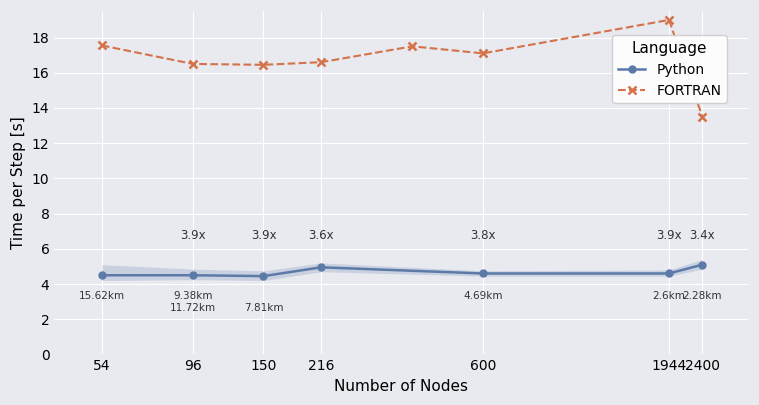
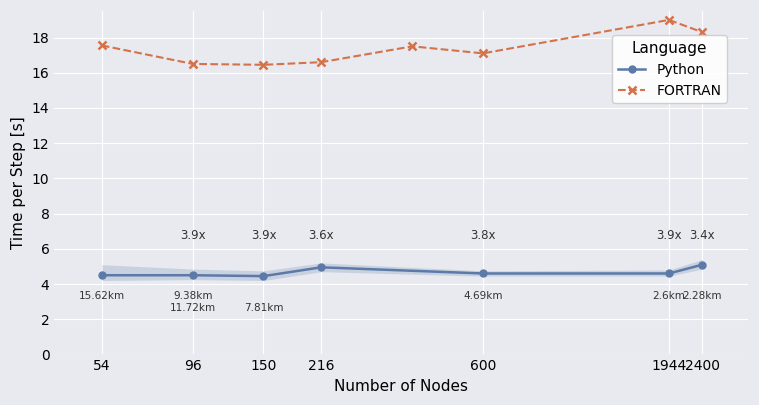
FORTRAN/2400: 13.5 -> 18.3
